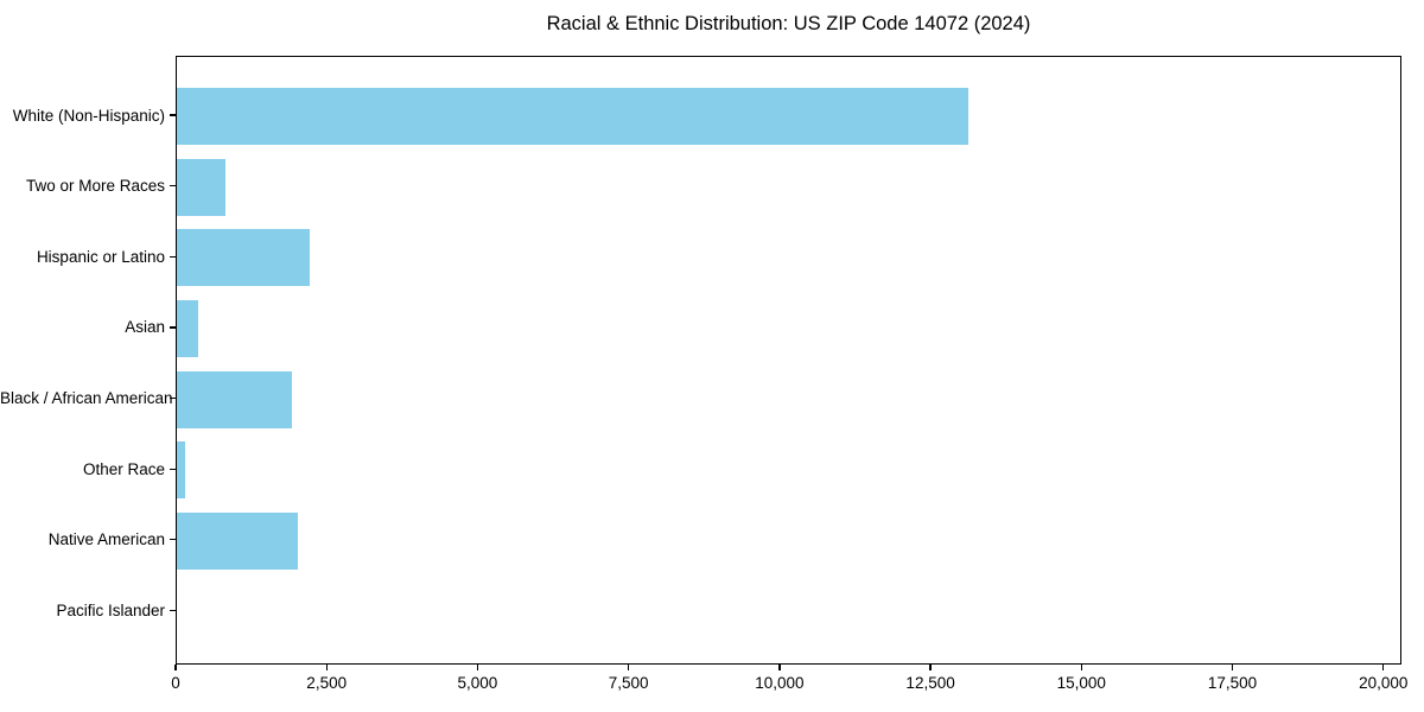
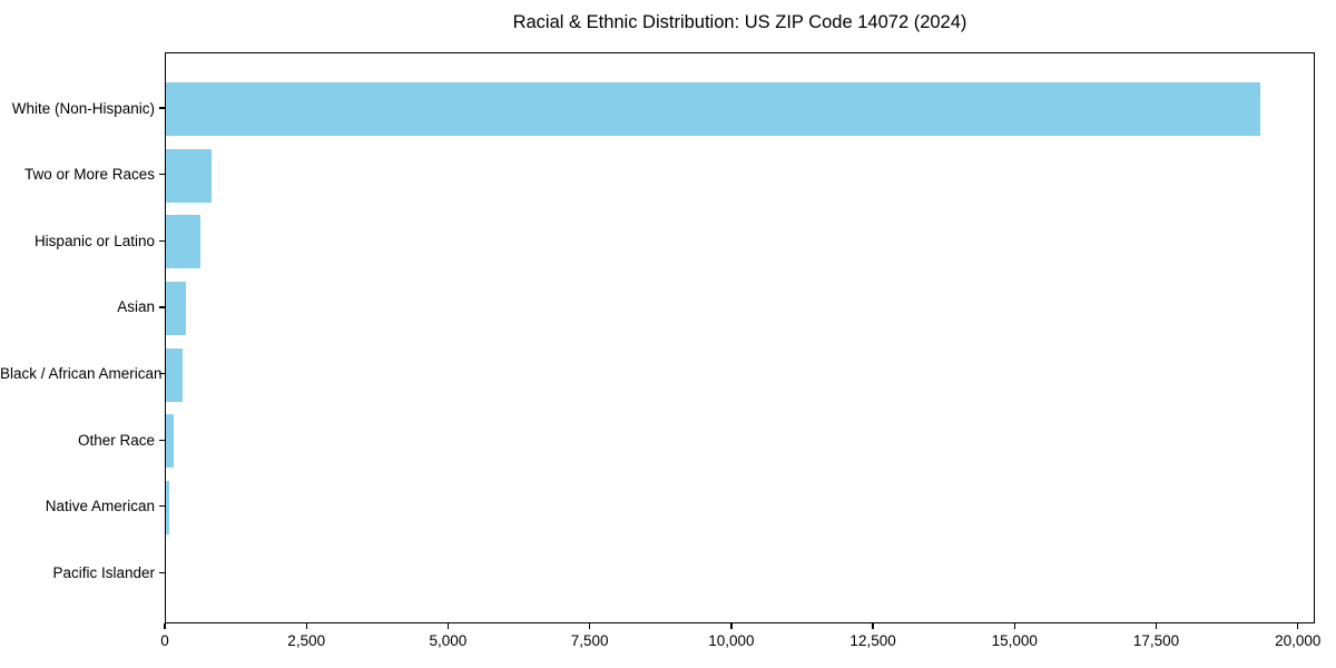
White (Non-Hispanic): 13100 -> 19300
Hispanic or Latino: 2200 -> 600
Black / African American: 1900 -> 300
Native American: 2000 -> 100
